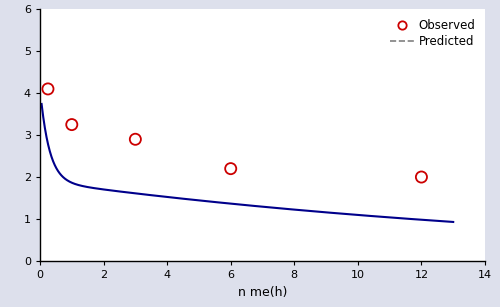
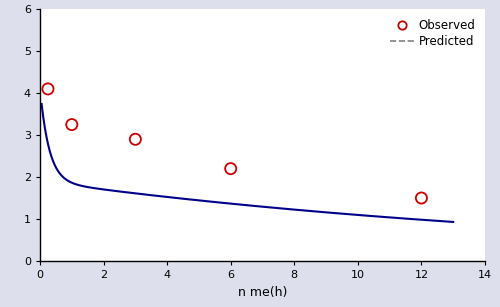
Observed/12: 2.00 -> 1.50
